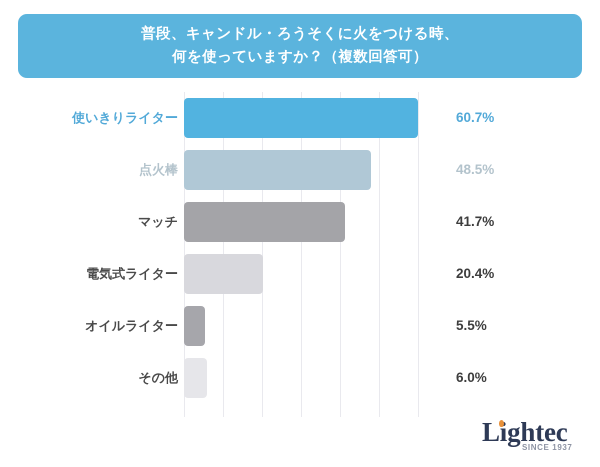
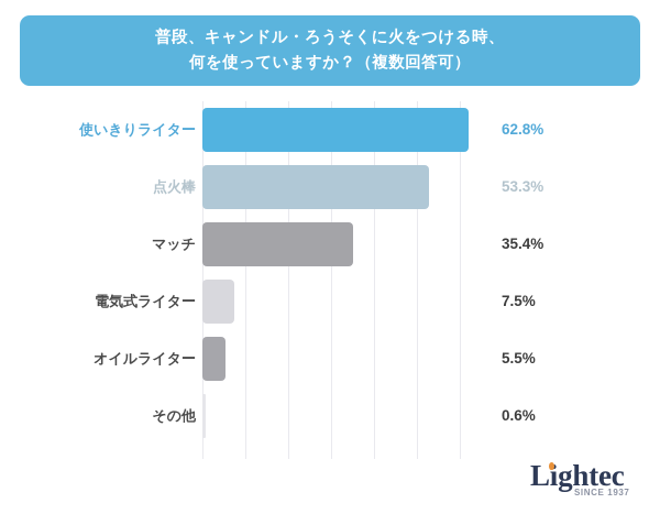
使いきりライター: 60.7% -> 62.8%
点火棒: 48.5% -> 53.3%
マッチ: 41.7% -> 35.4%
電気式ライター: 20.4% -> 7.5%
その他: 6.0% -> 0.6%
